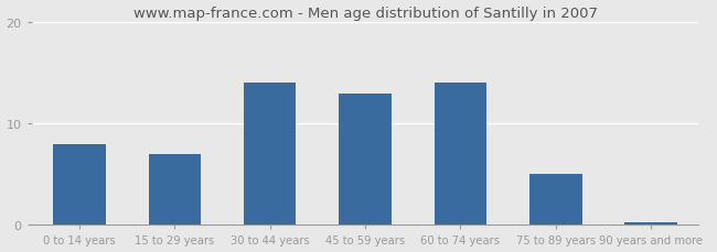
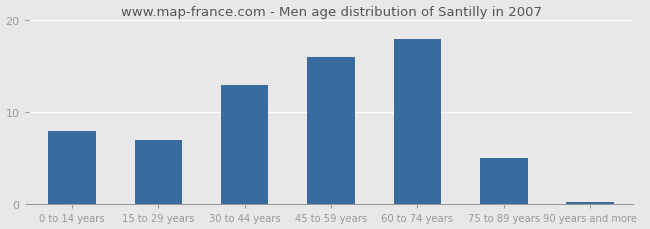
30 to 44 years: 14.0 -> 13.0
45 to 59 years: 13.0 -> 16.0
60 to 74 years: 14.0 -> 18.0
